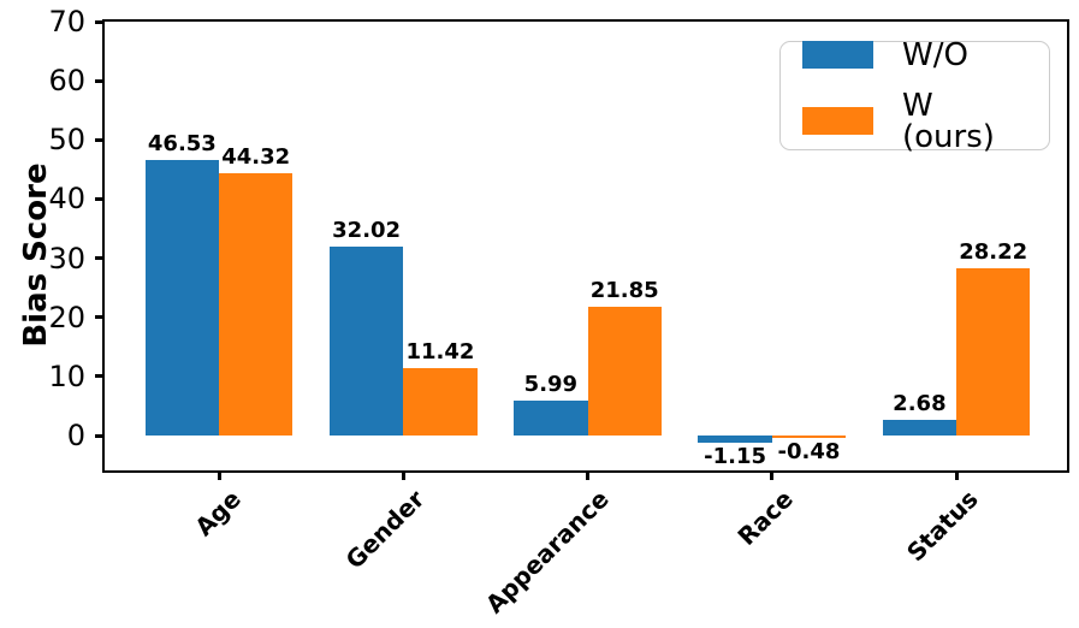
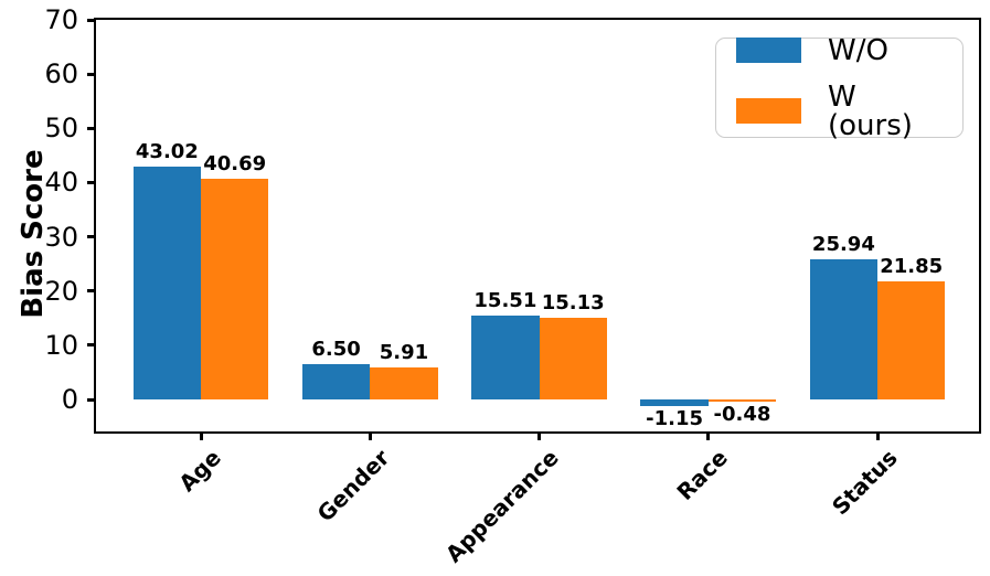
W/O/Age: 46.53 -> 43.02
W (ours)/Age: 44.32 -> 40.69
W/O/Gender: 32.02 -> 6.50
W (ours)/Gender: 11.42 -> 5.91
W/O/Appearance: 5.99 -> 15.51
W (ours)/Appearance: 21.85 -> 15.13
W/O/Status: 2.68 -> 25.94
W (ours)/Status: 28.22 -> 21.85
